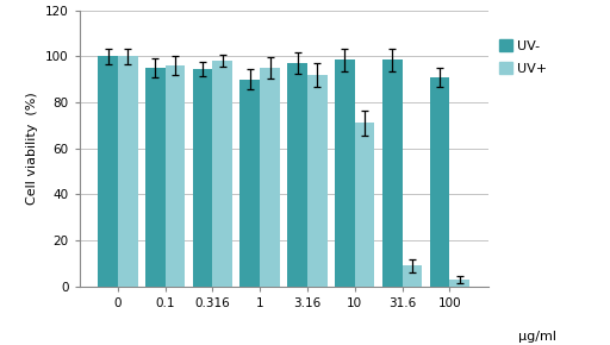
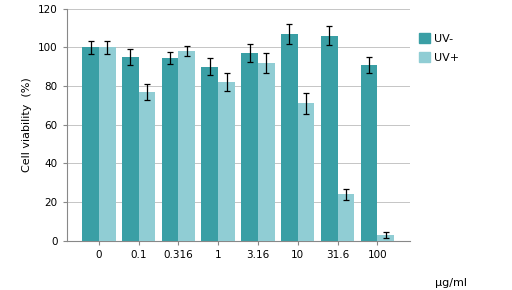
UV+/0.1: 96 -> 77
UV+/1: 95 -> 82
UV-/10: 98 -> 107
UV-/31.6: 98 -> 106
UV+/31.6: 9 -> 24
